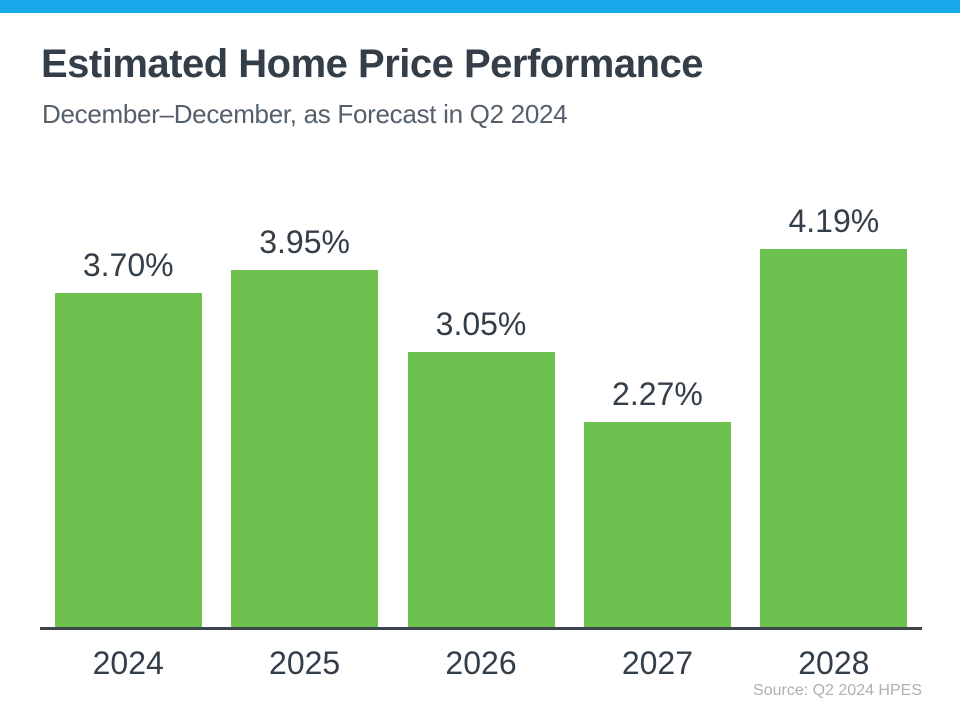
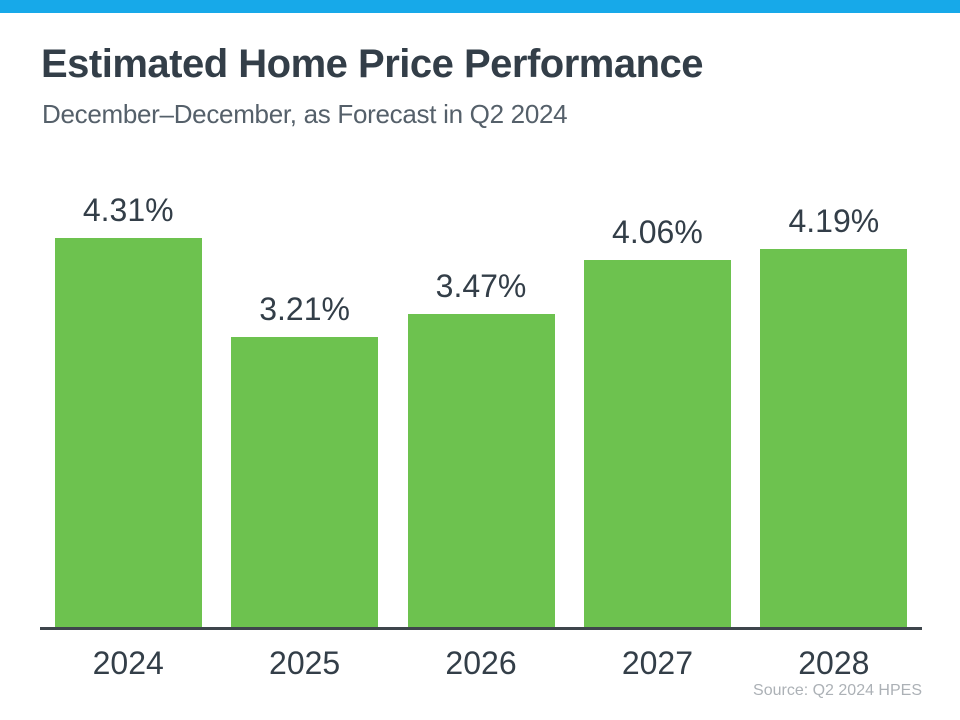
2024: 3.70% -> 4.31%
2025: 3.95% -> 3.21%
2026: 3.05% -> 3.47%
2027: 2.27% -> 4.06%
